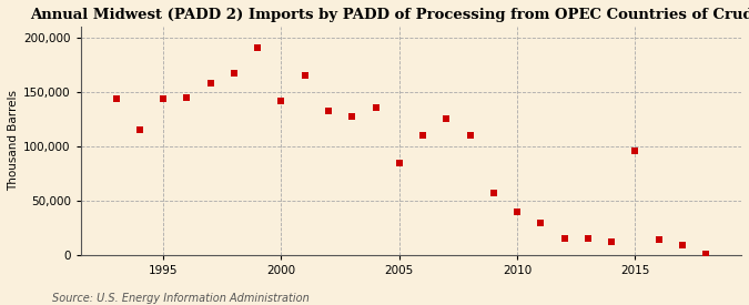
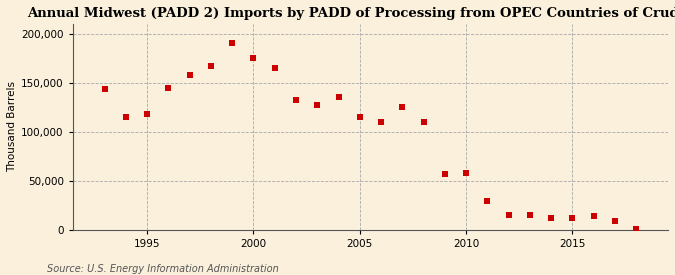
1995: 144,000 -> 118,000
2000: 142,000 -> 175,000
2005: 84,000 -> 115,000
2010: 40,000 -> 58,000
2015: 96,000 -> 12,000
